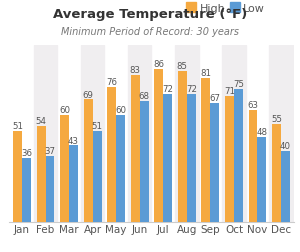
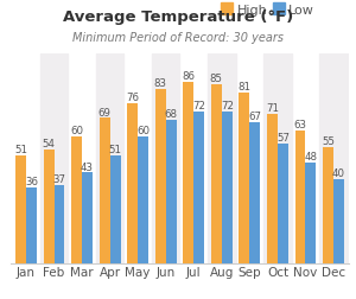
Low/Oct: 75 -> 57
